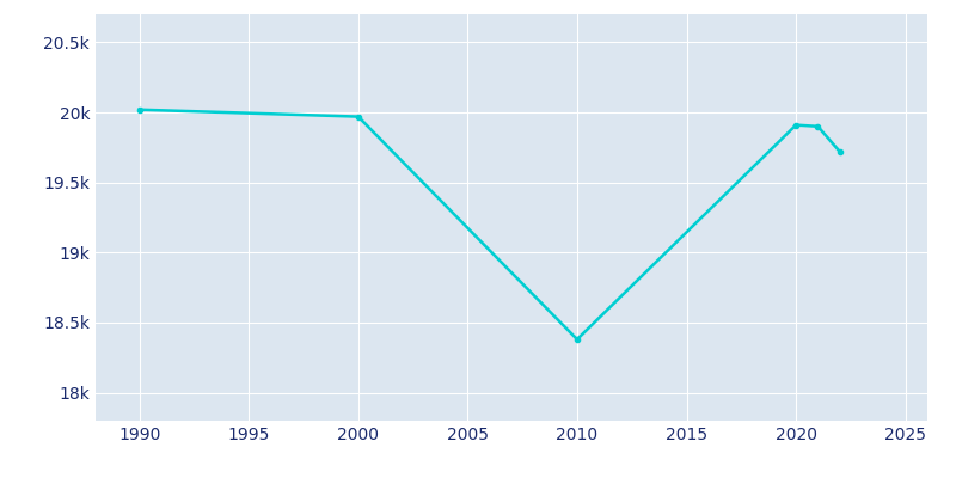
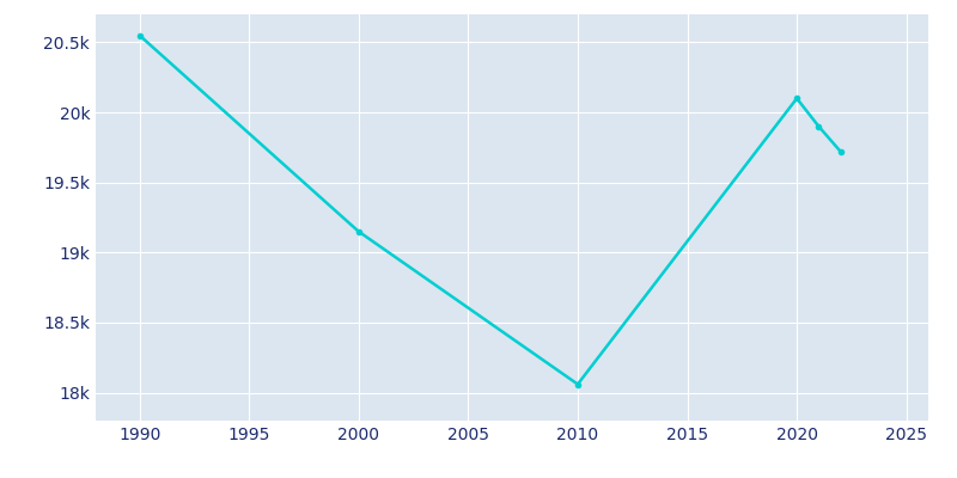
1990: 20.02k -> 20.55k
2000: 19.97k -> 19.15k
2010: 18.38k -> 18.06k
2020: 19.91k -> 20.10k
